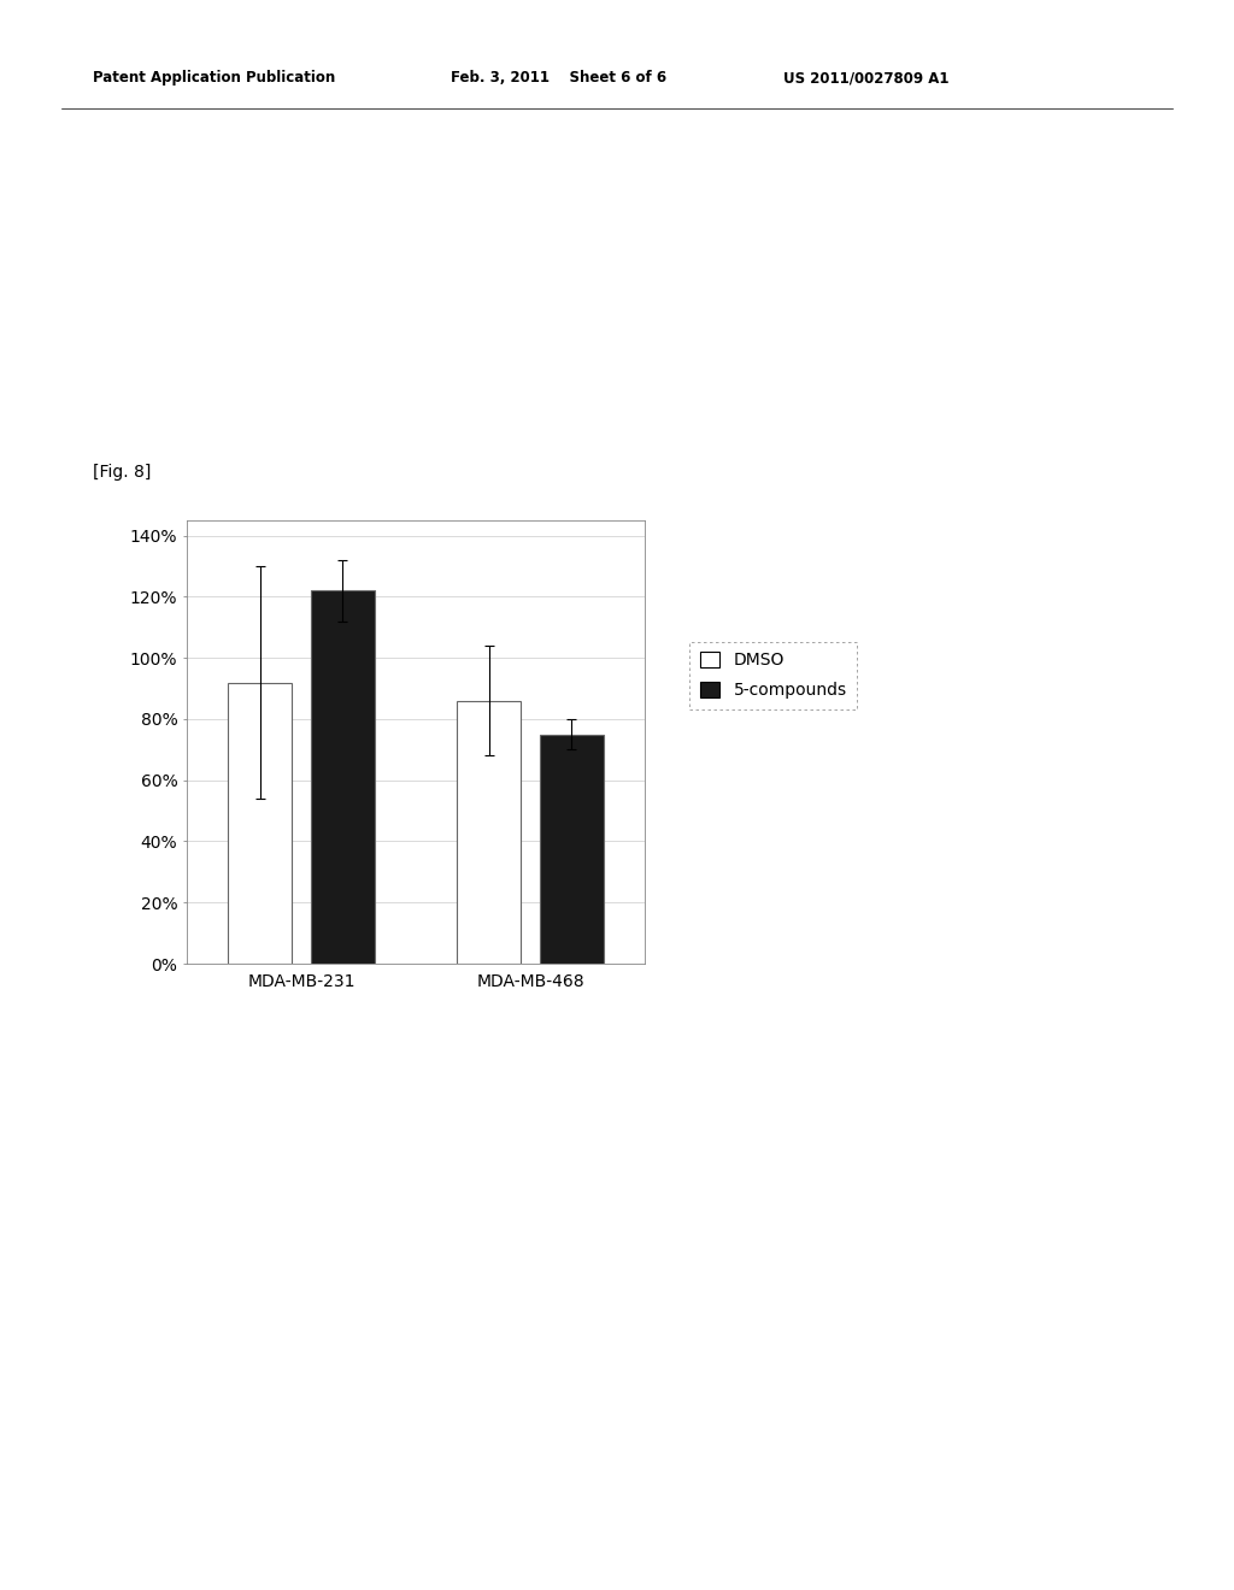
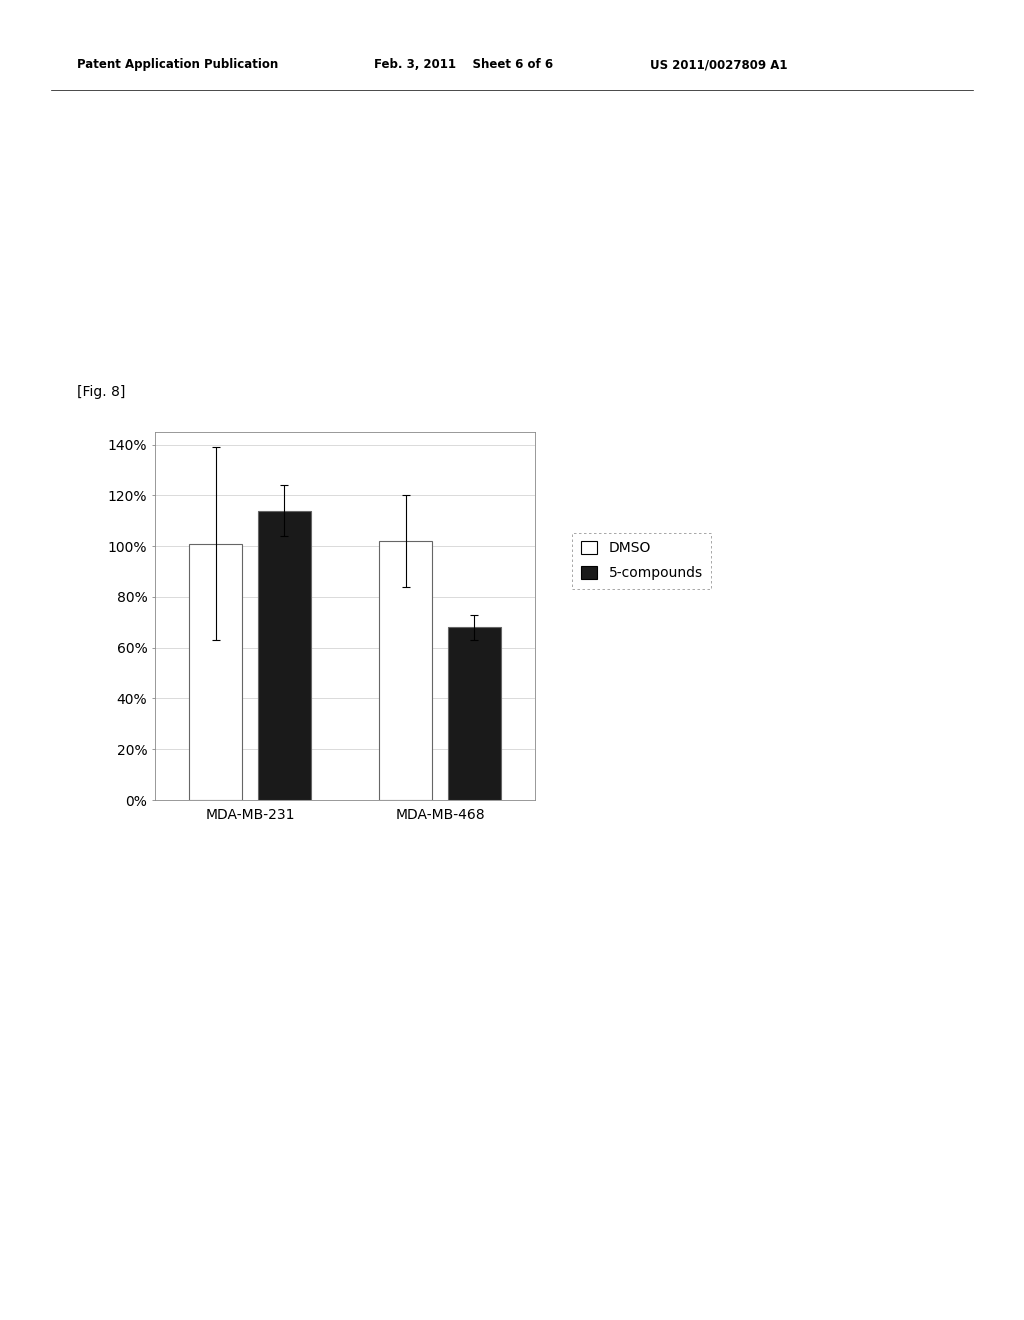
DMSO/MDA-MB-231: 92% -> 101%
5-compounds/MDA-MB-231: 122% -> 114%
DMSO/MDA-MB-468: 86% -> 102%
5-compounds/MDA-MB-468: 75% -> 68%
